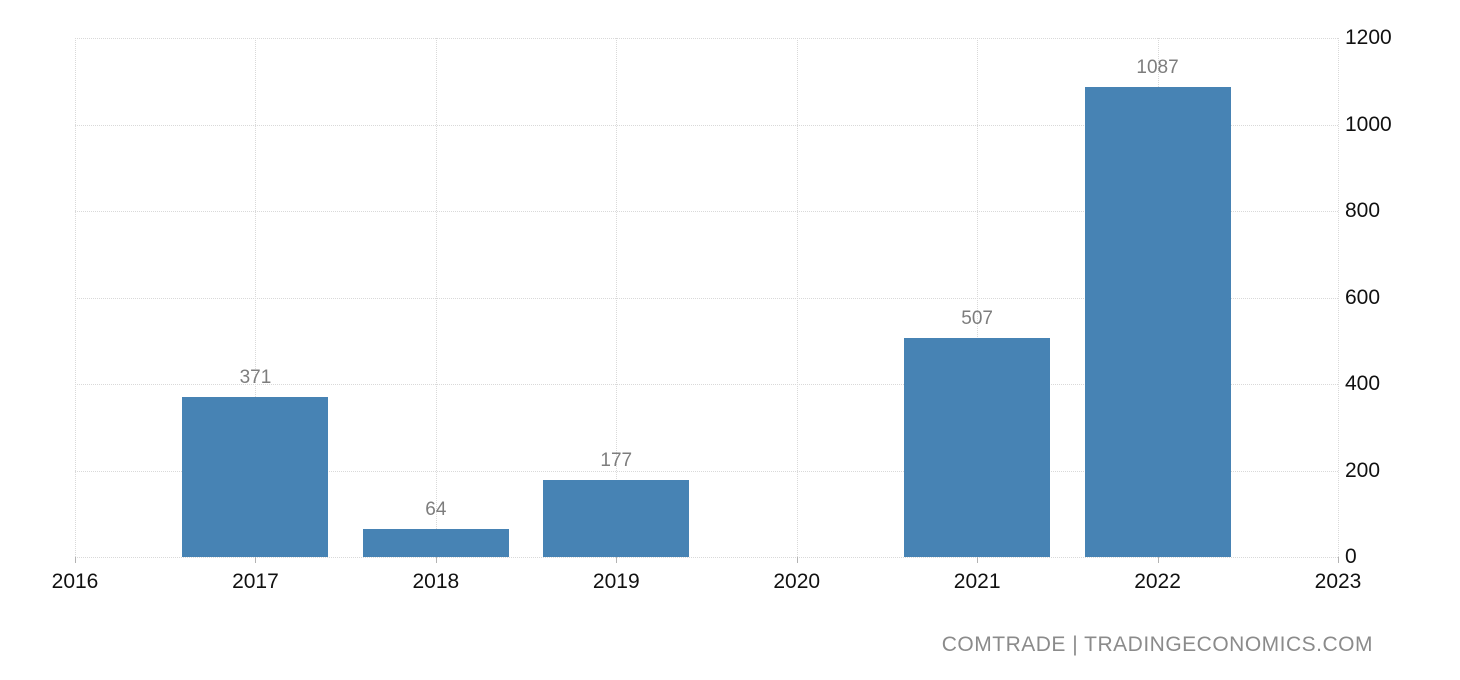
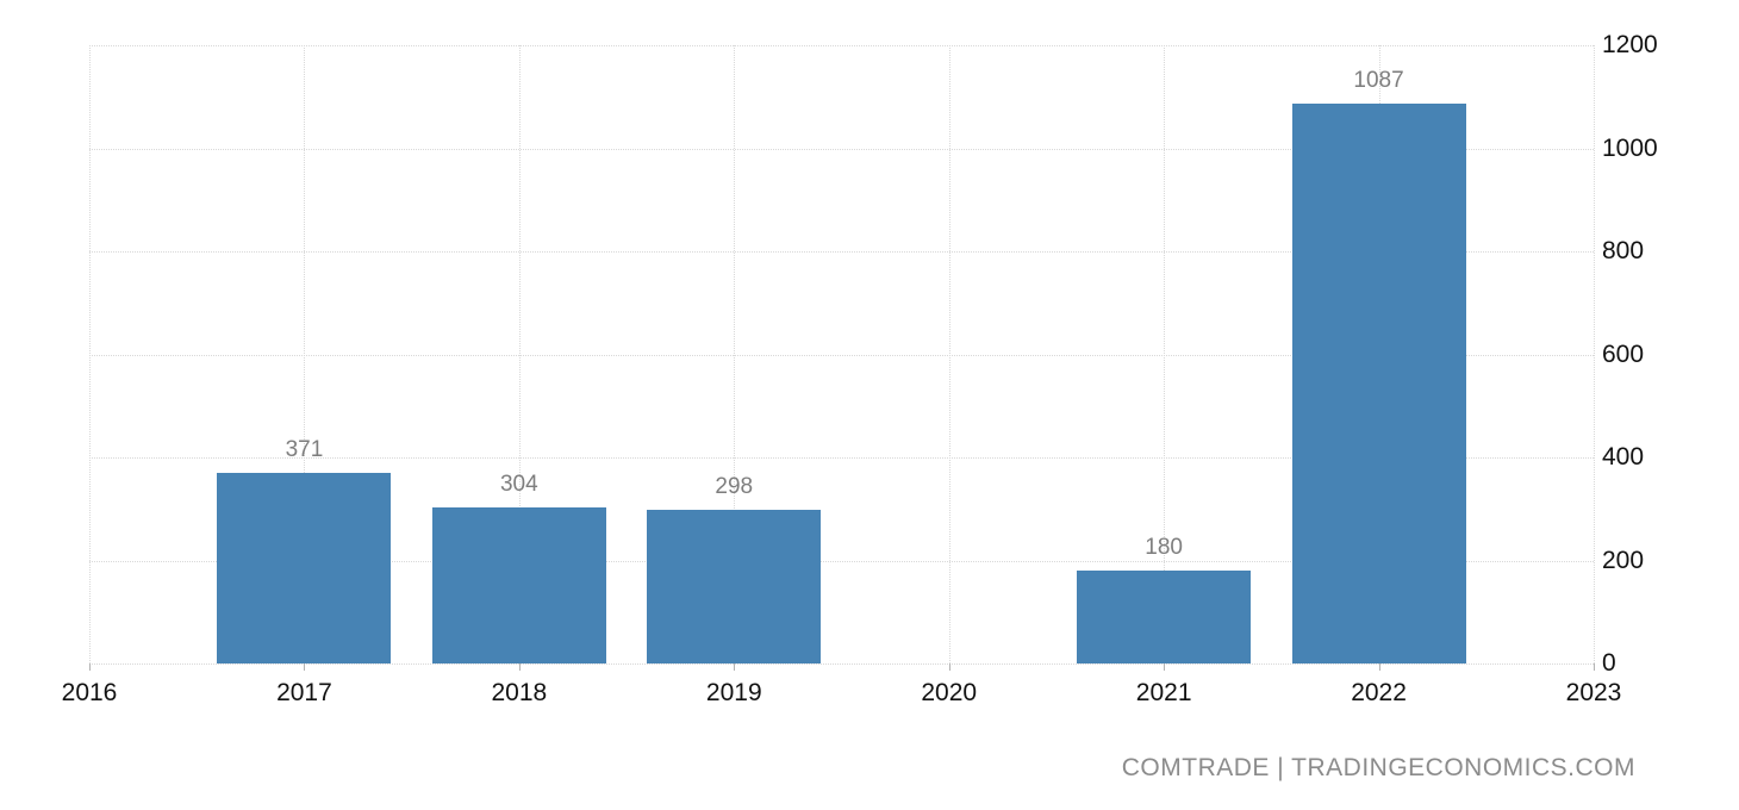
2018: 64 -> 304
2019: 177 -> 298
2021: 507 -> 180
